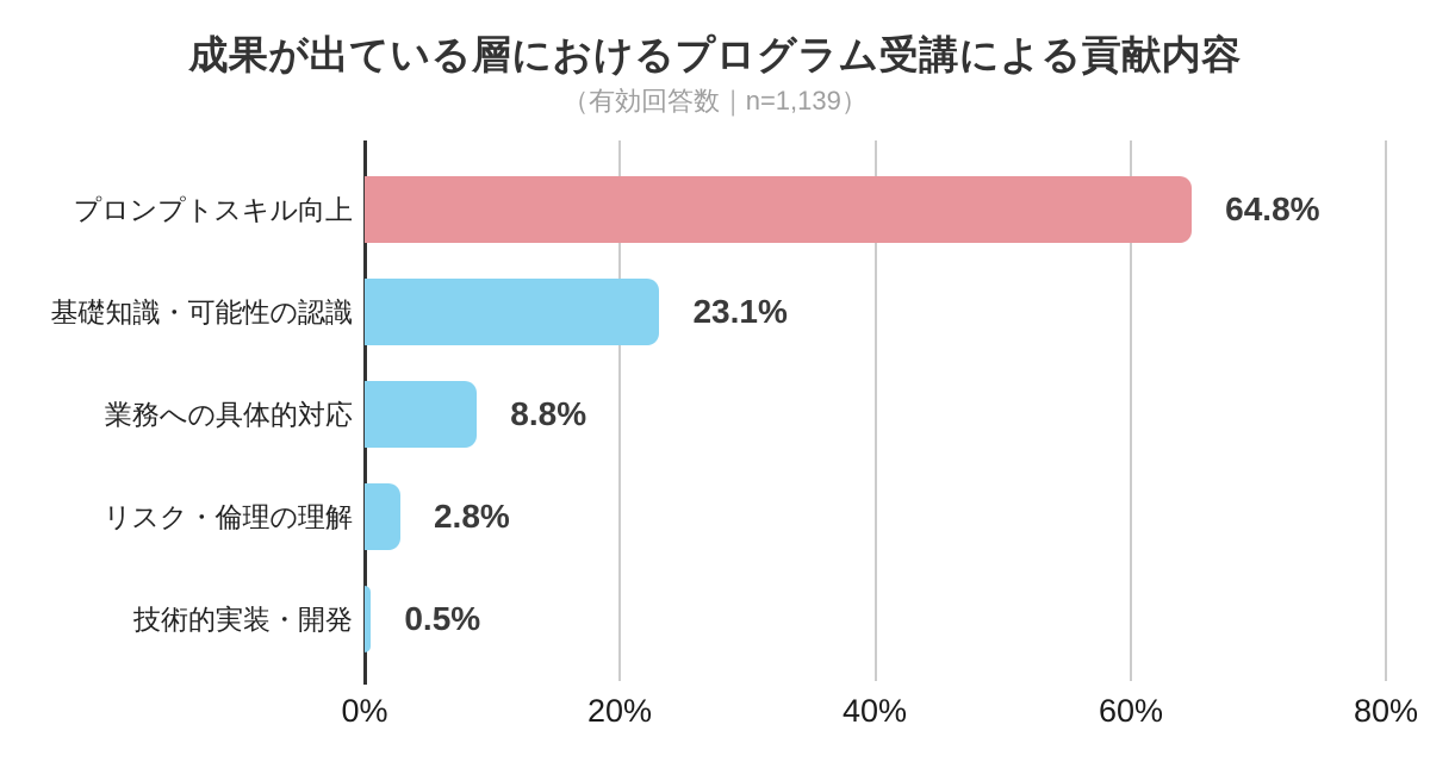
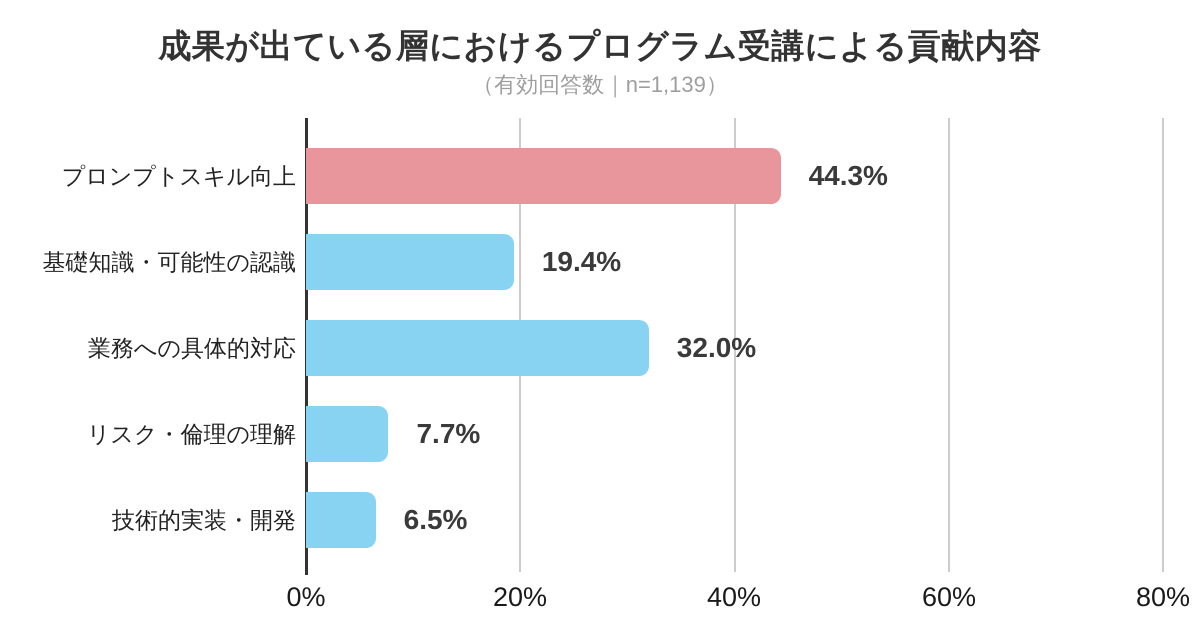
プロンプトスキル向上: 64.8% -> 44.3%
基礎知識・可能性の認識: 23.1% -> 19.4%
業務への具体的対応: 8.8% -> 32.0%
リスク・倫理の理解: 2.8% -> 7.7%
技術的実装・開発: 0.5% -> 6.5%
